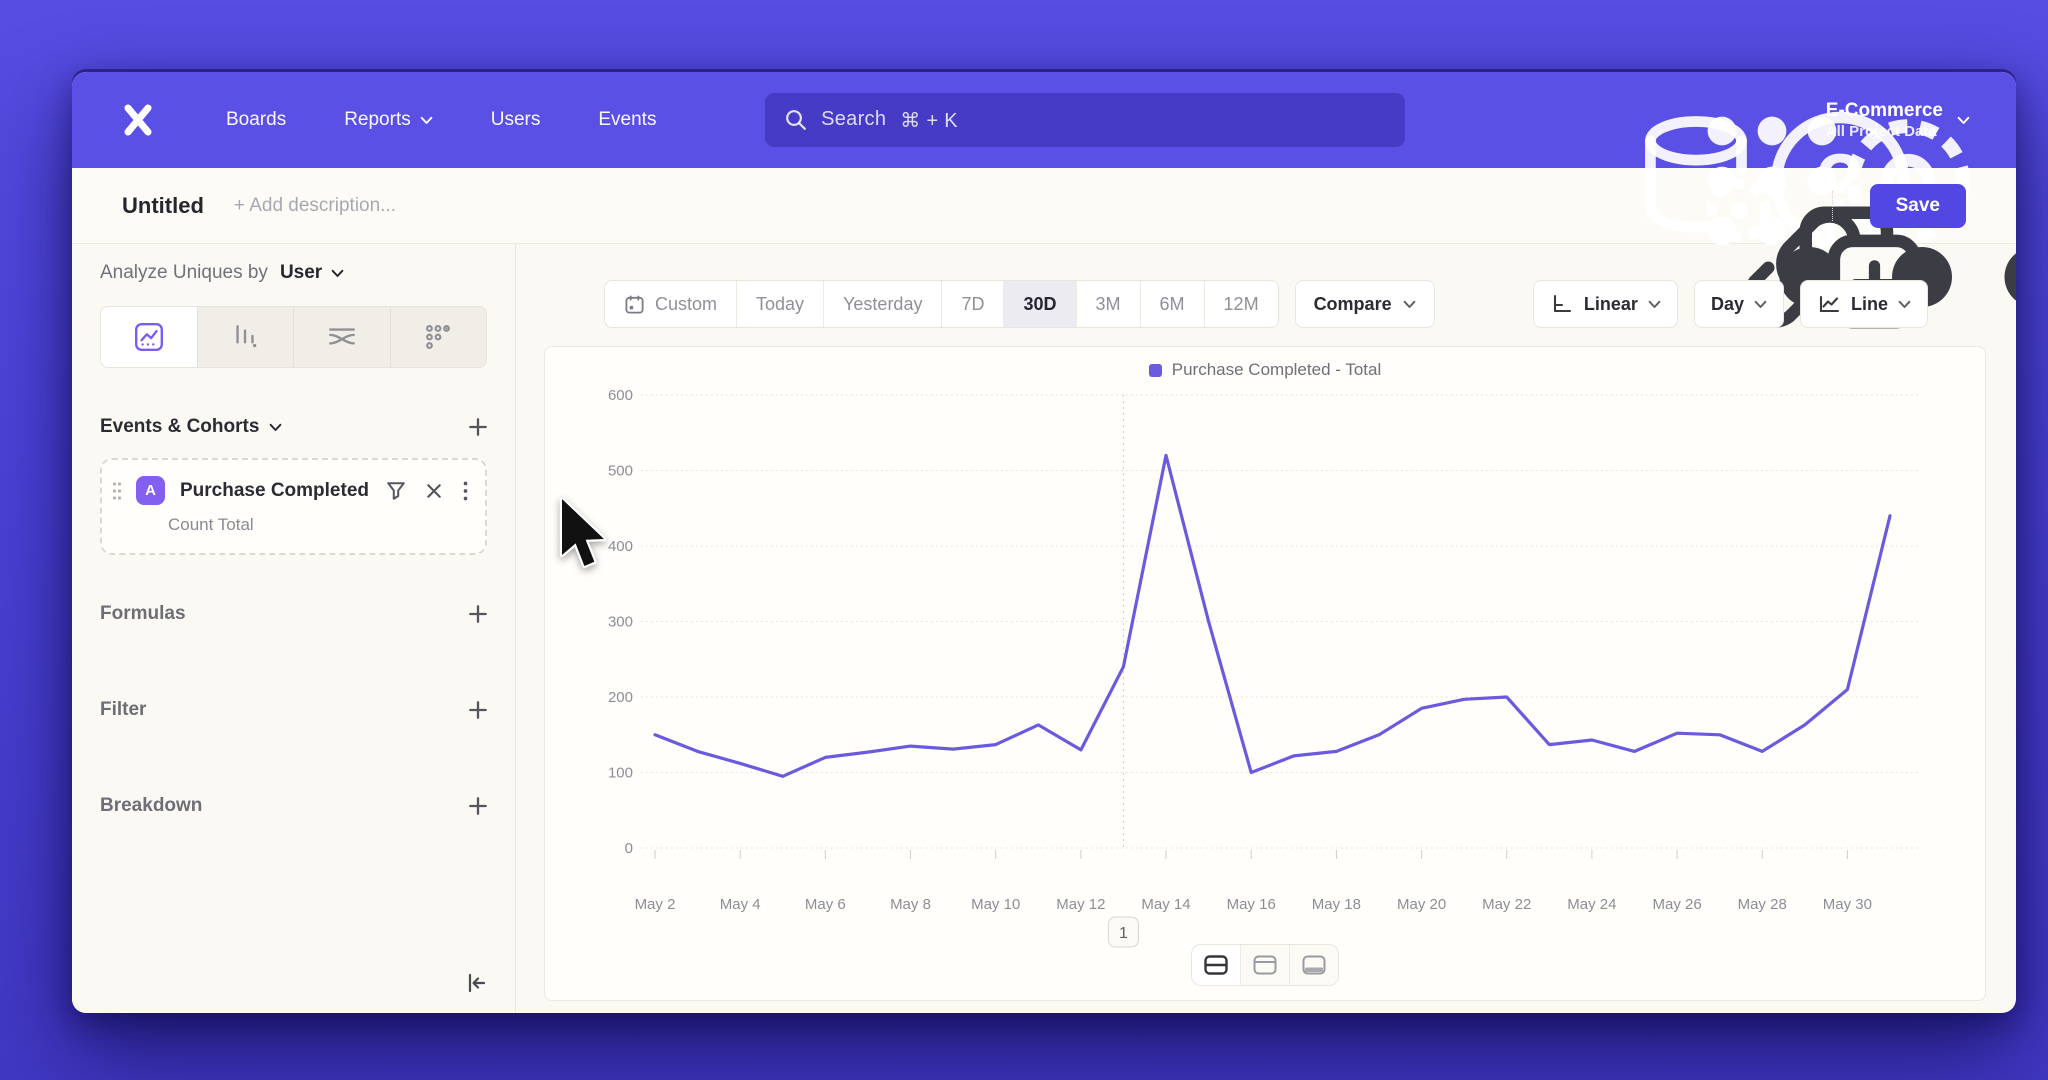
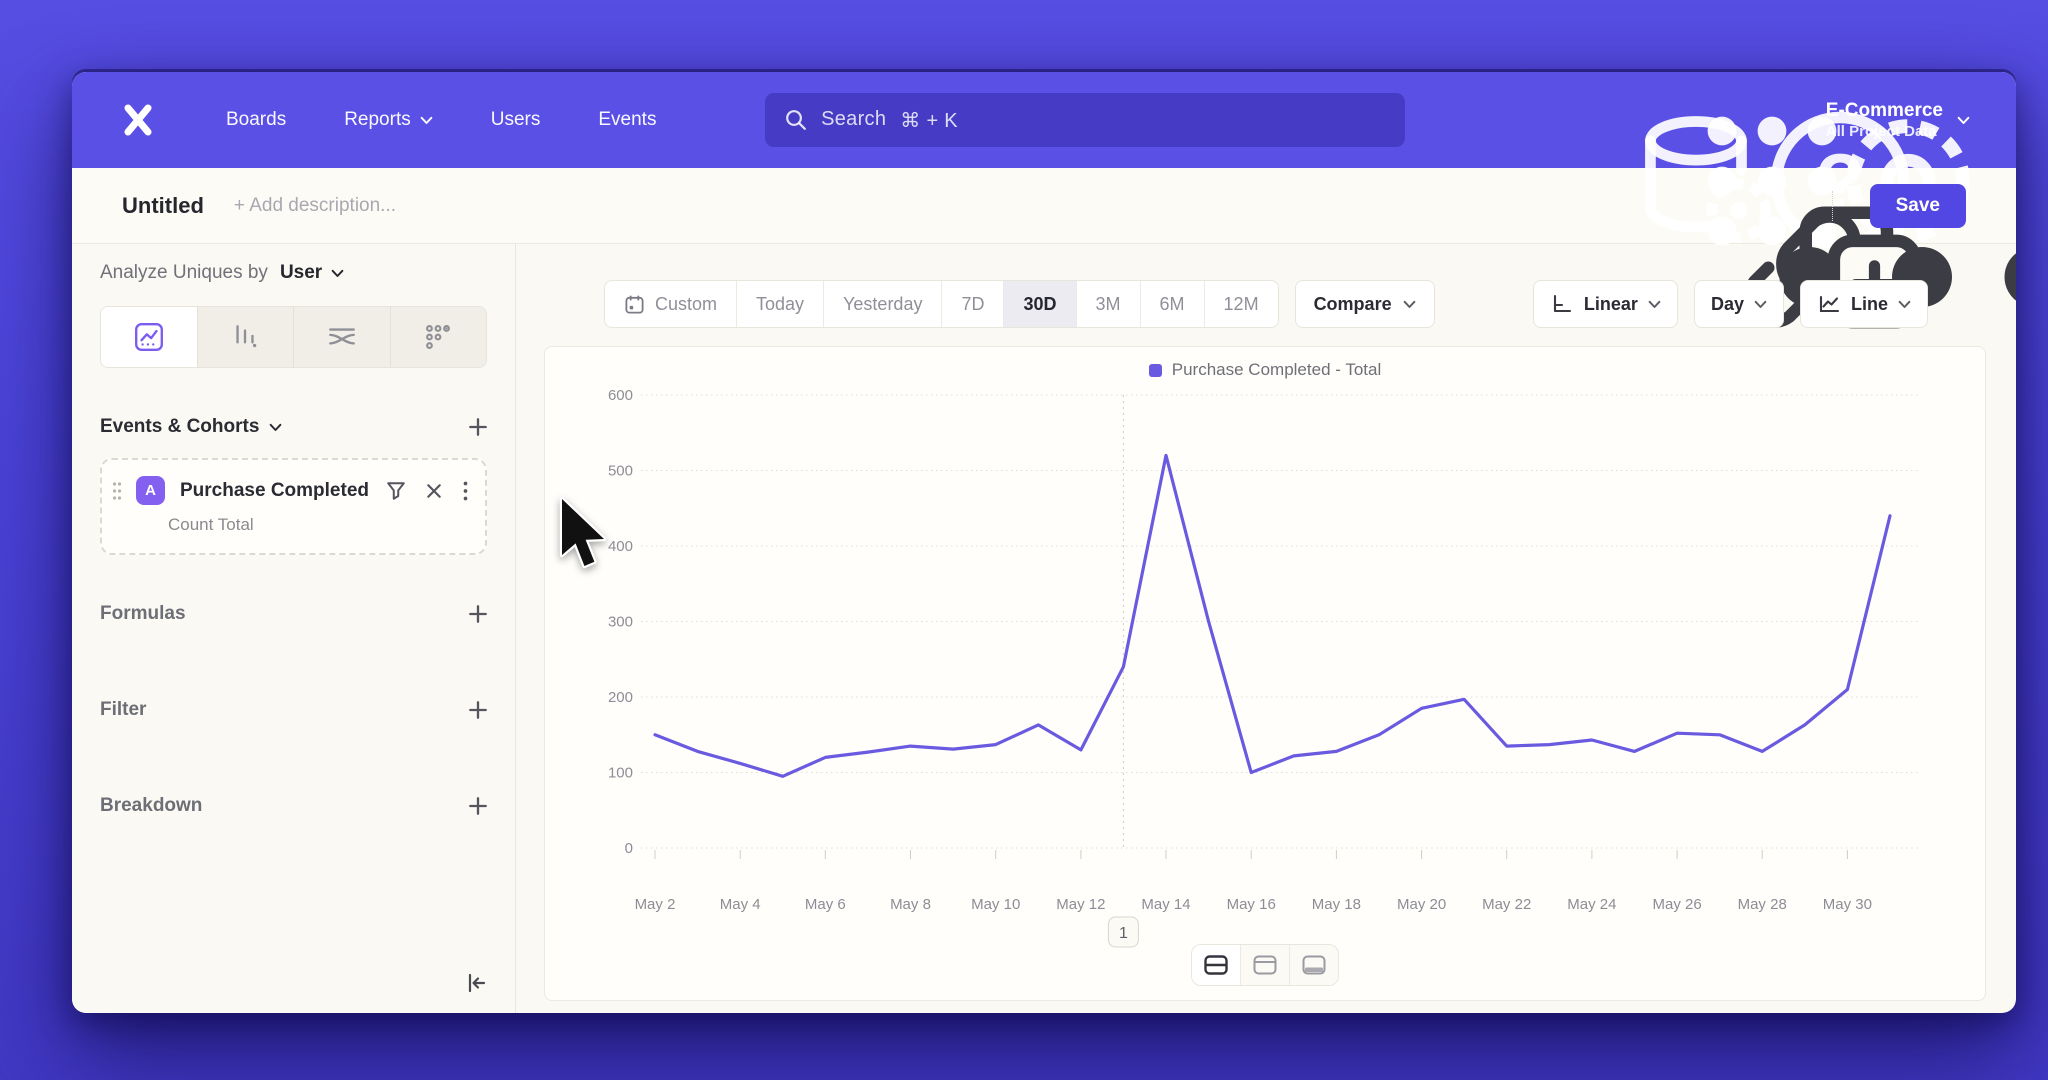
May 22: 200 -> 140
